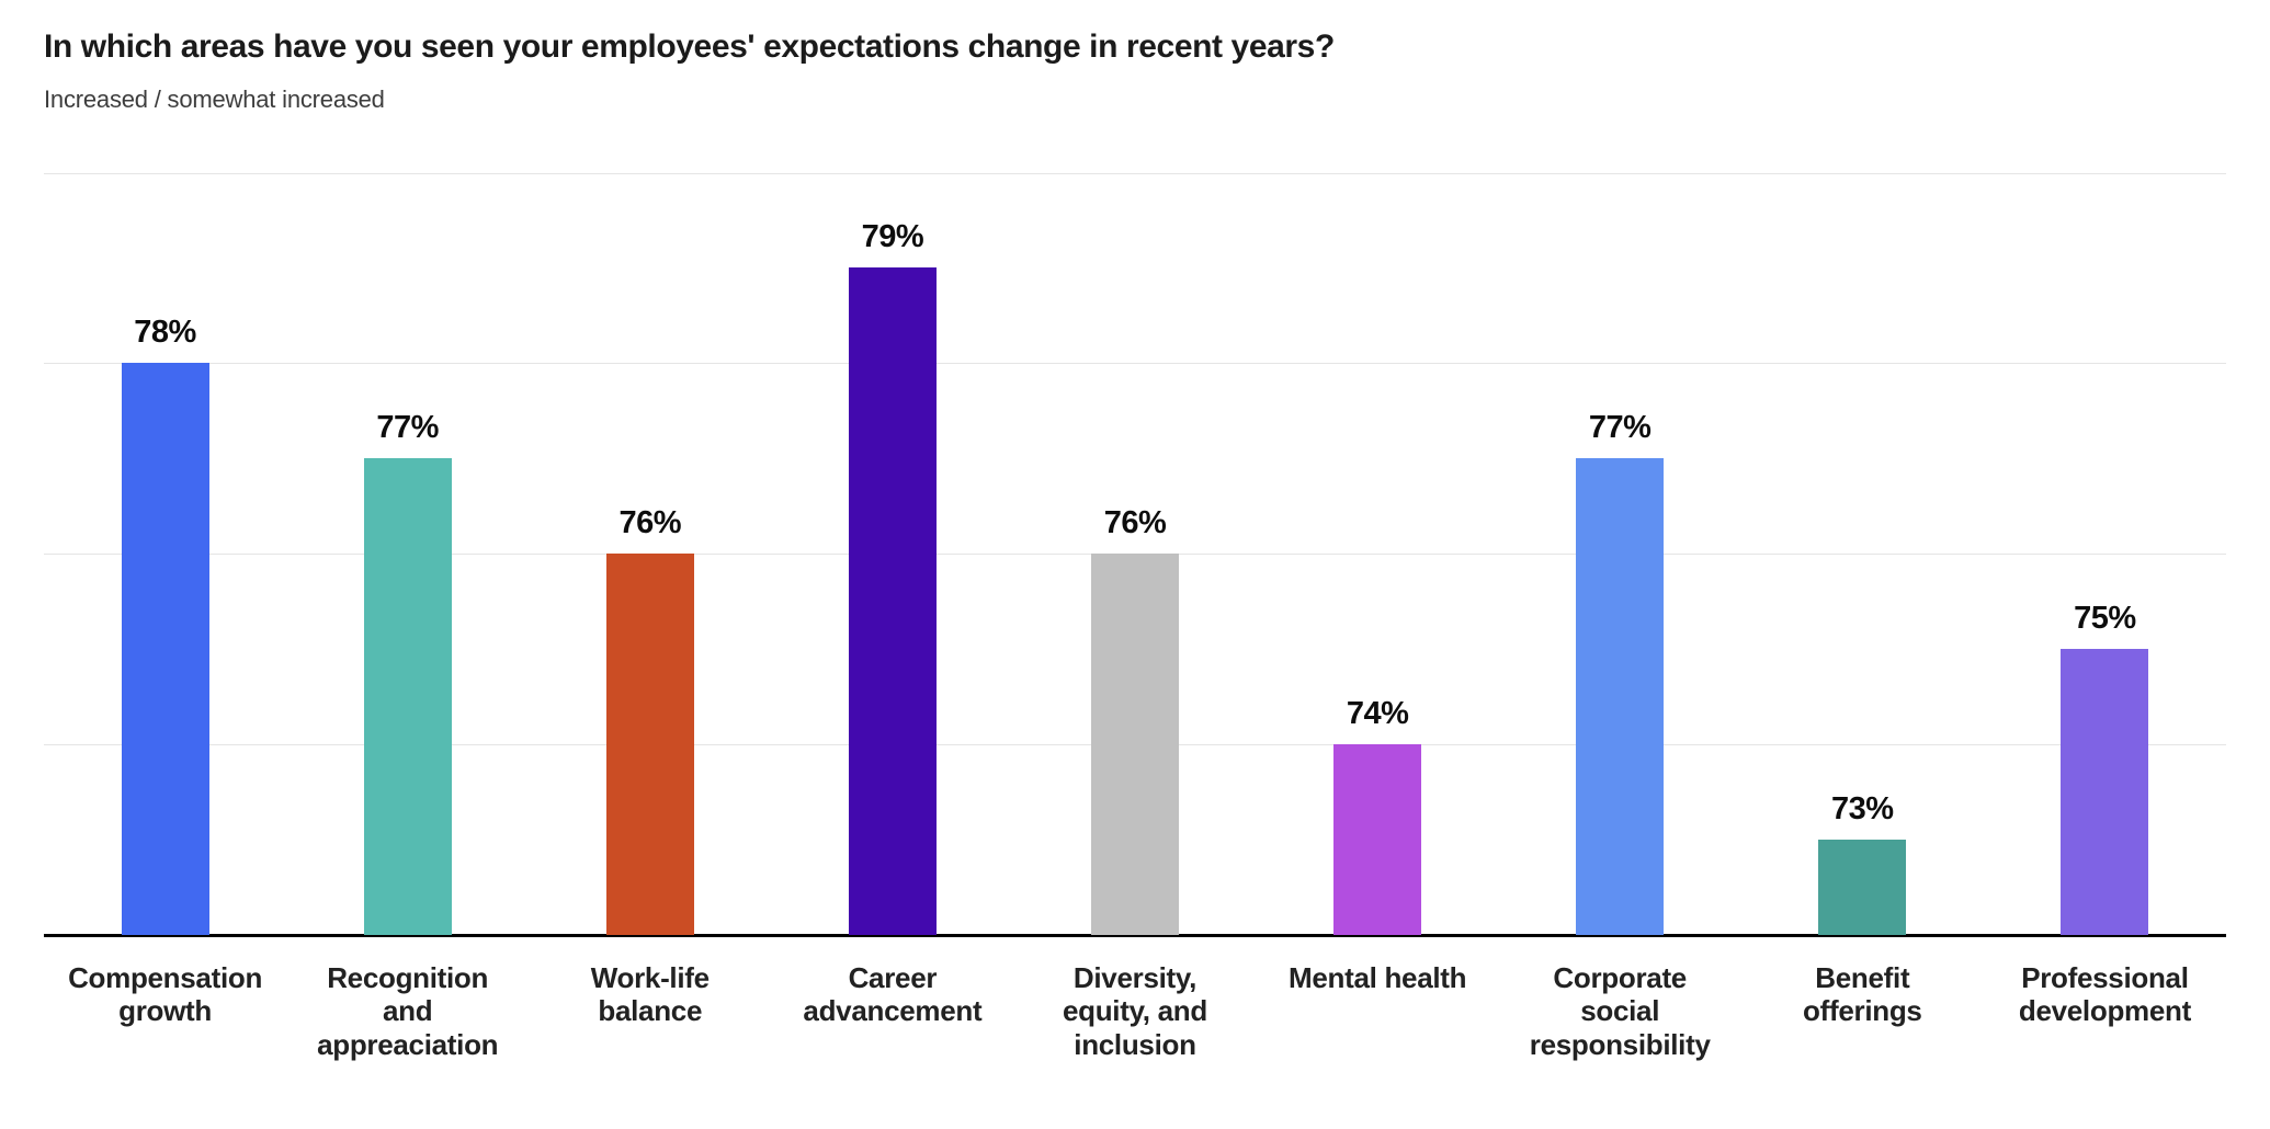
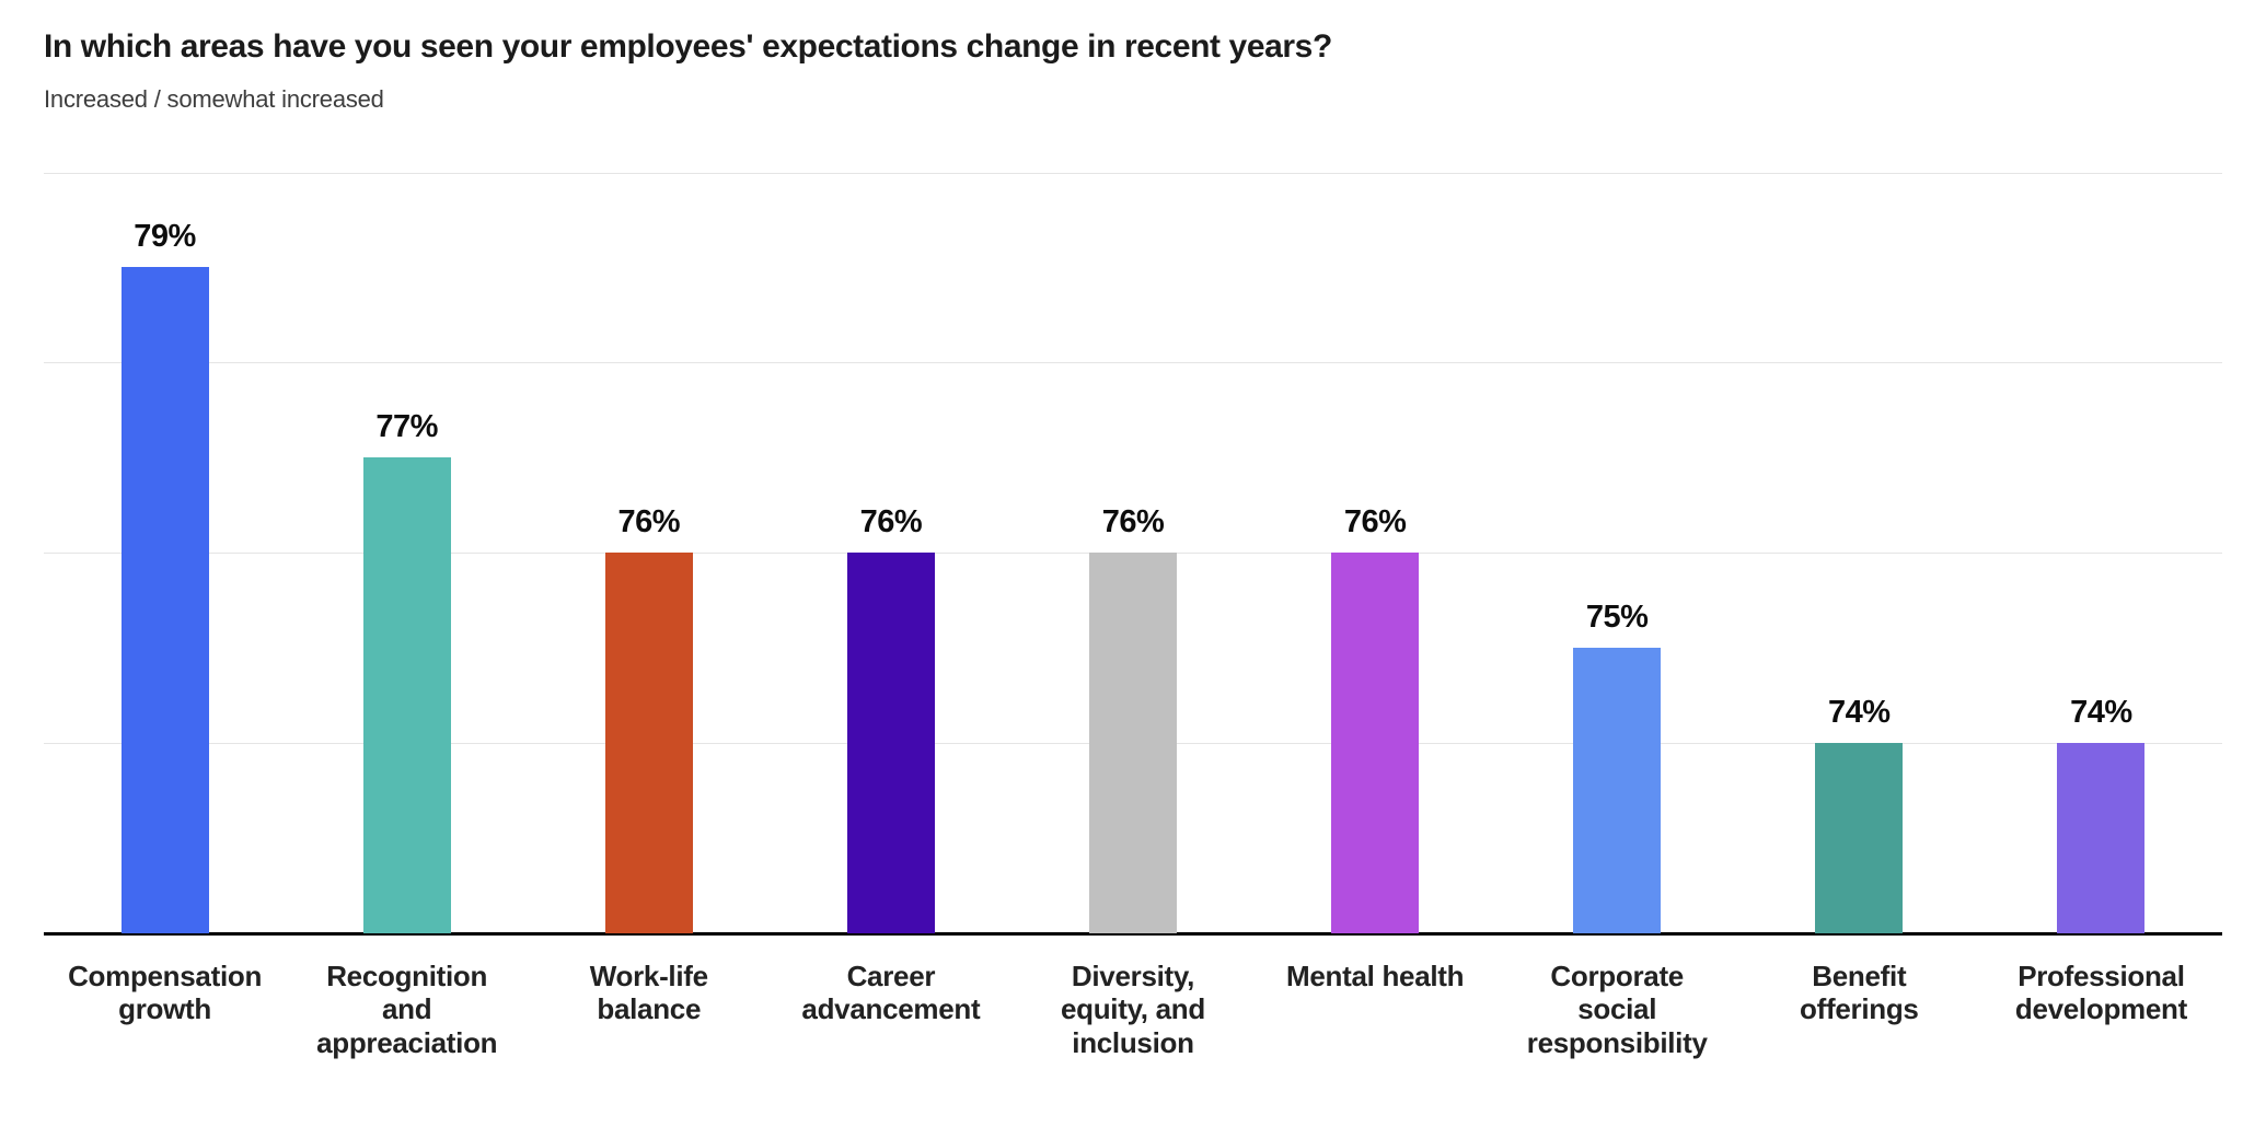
Compensation growth: 78% -> 79%
Career advancement: 79% -> 76%
Mental health: 74% -> 76%
Corporate social responsibility: 77% -> 75%
Benefit offerings: 73% -> 74%
Professional development: 75% -> 74%
